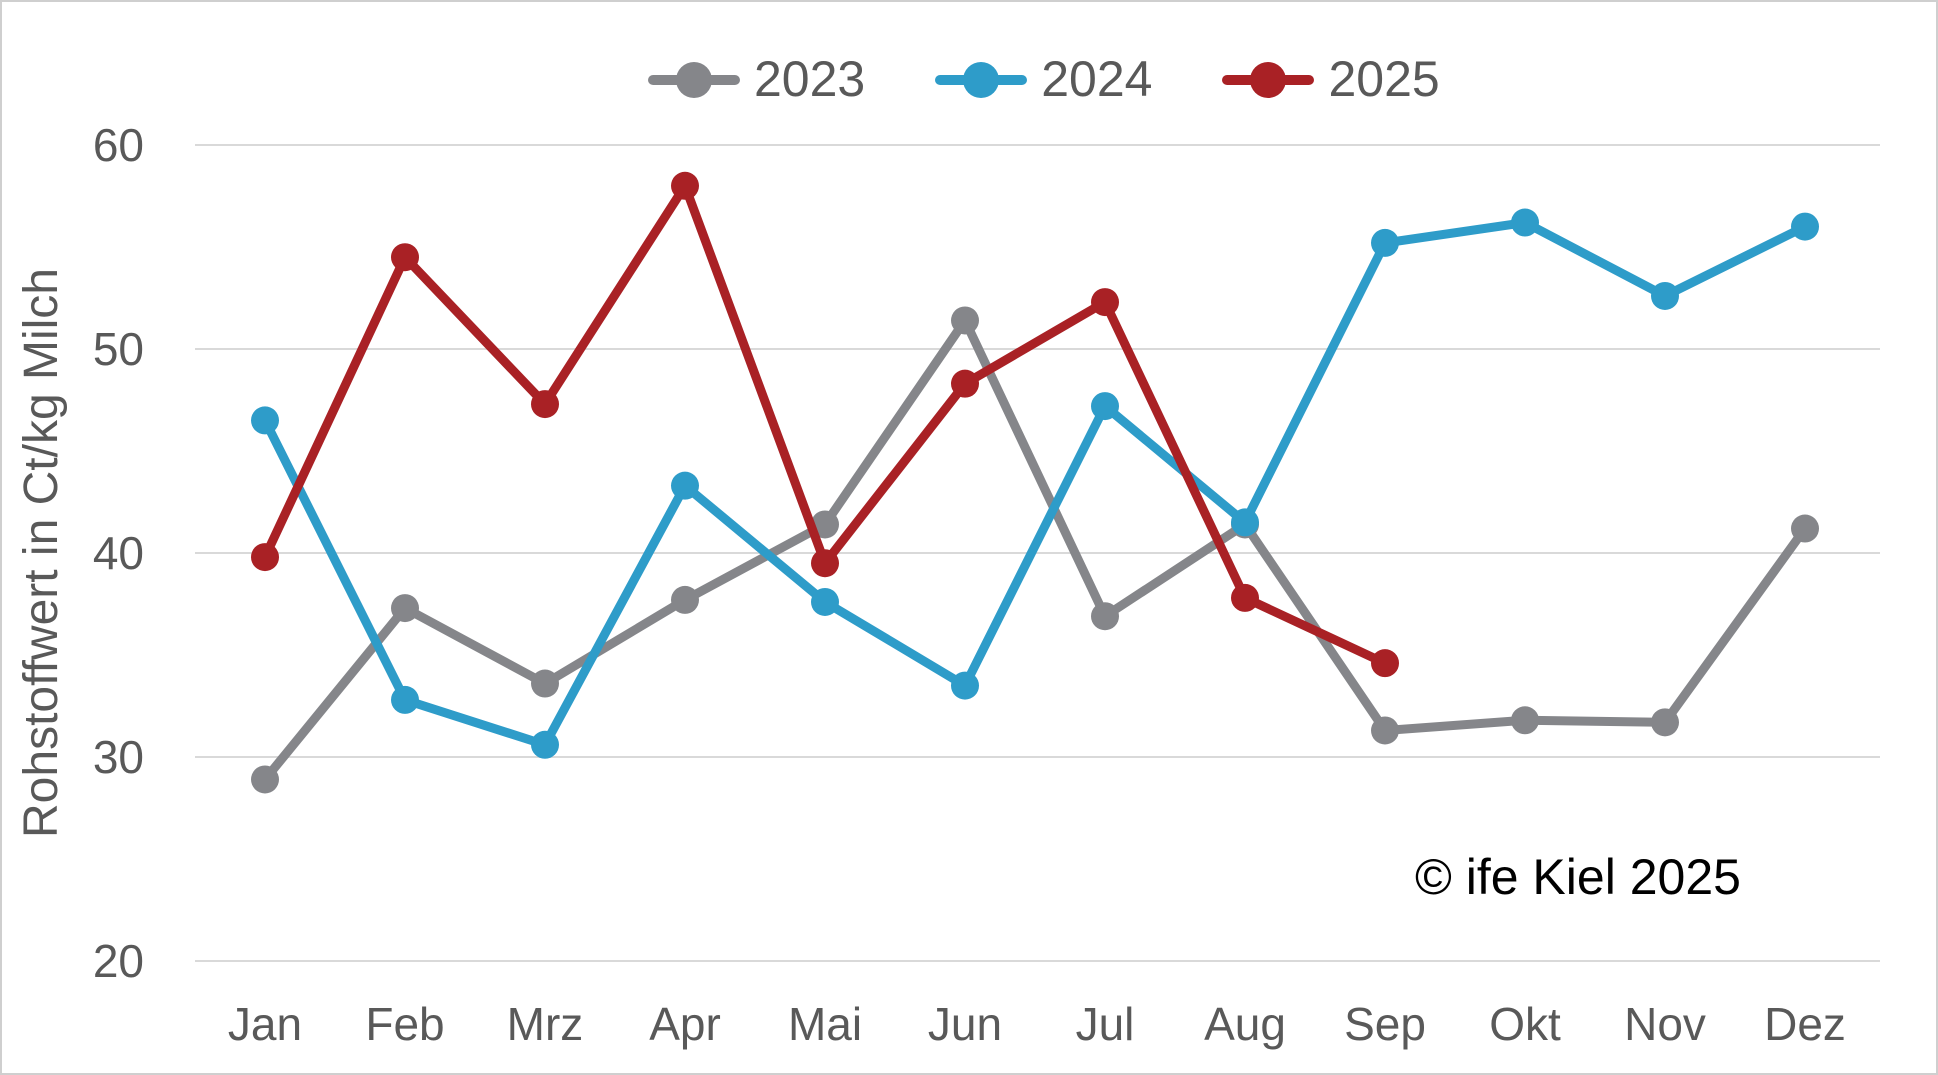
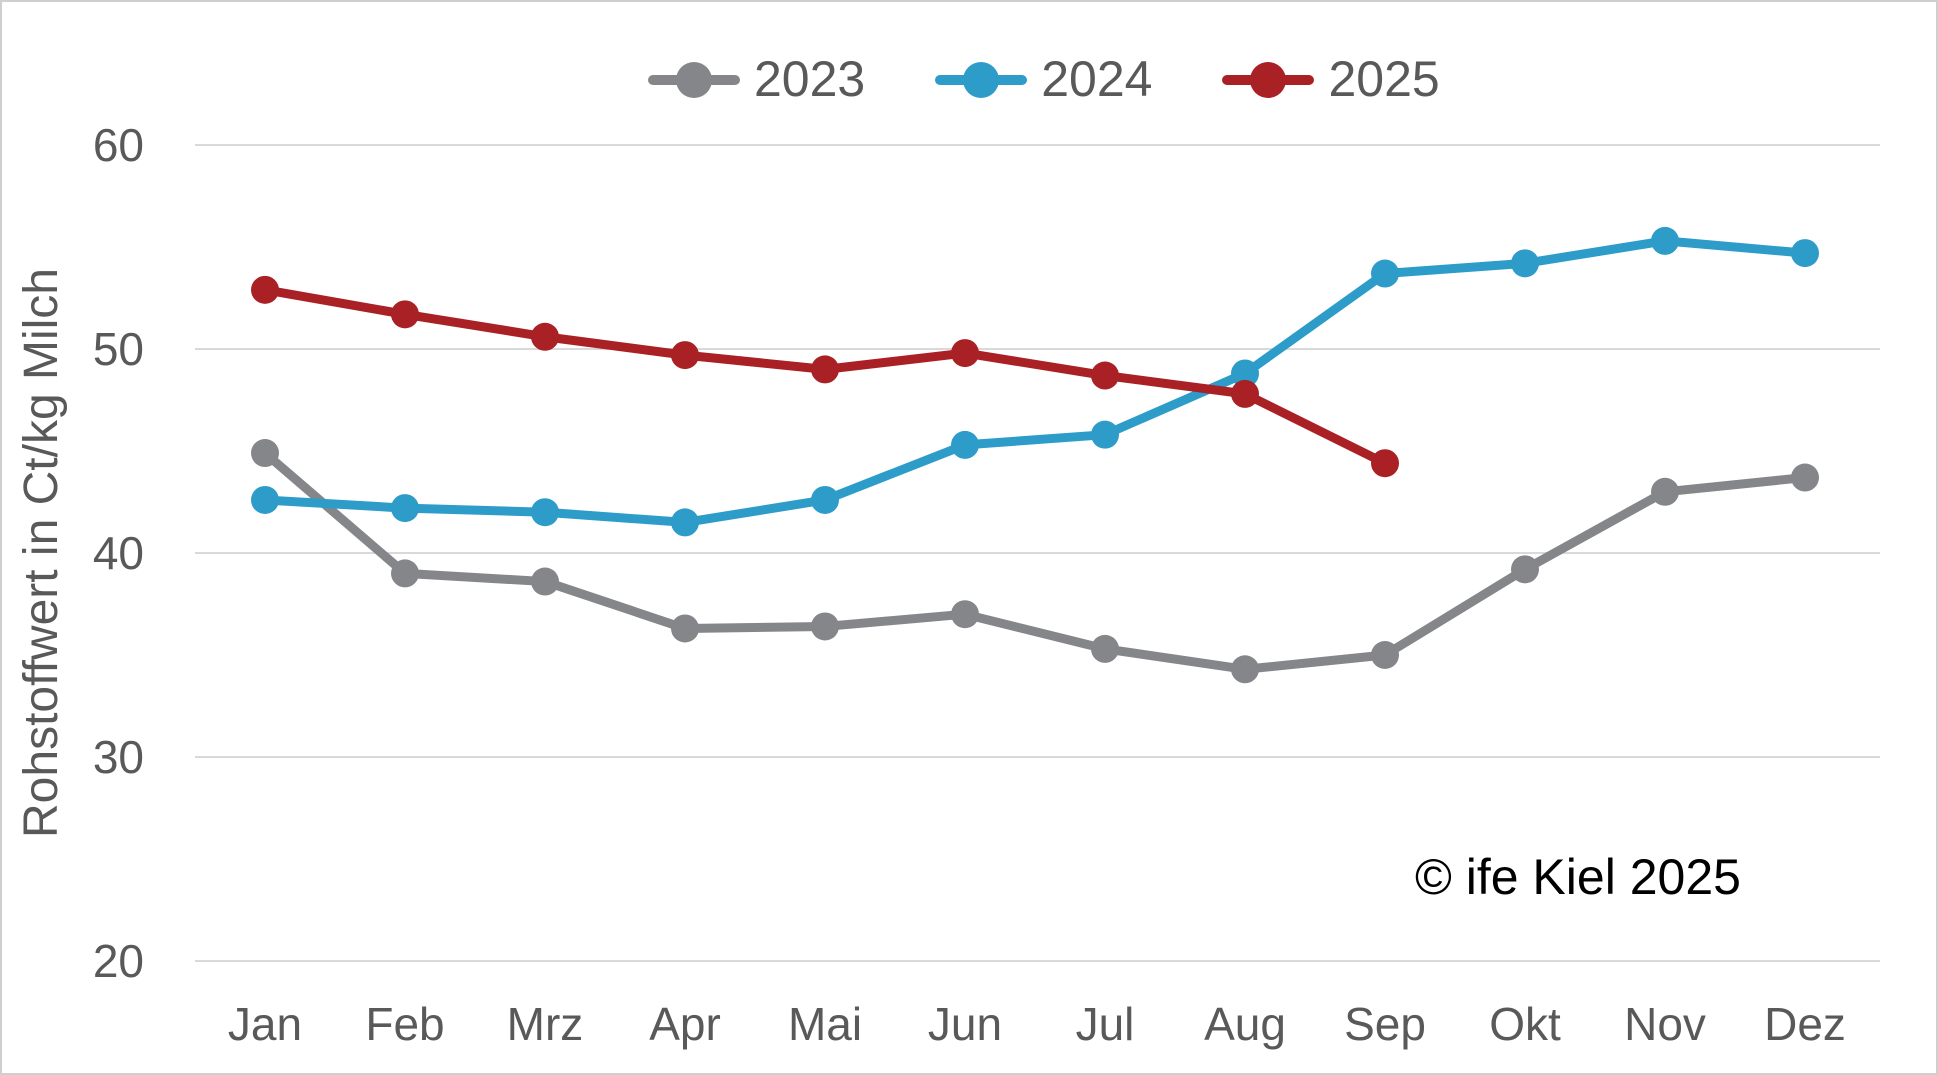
2023/Jan: 28.9 -> 44.9
2024/Jan: 46.5 -> 42.6
2025/Jan: 39.8 -> 52.9
2023/Feb: 37.3 -> 39.0
2024/Feb: 32.8 -> 42.2
2025/Feb: 54.5 -> 51.7
2023/Mrz: 33.6 -> 38.6
2024/Mrz: 30.6 -> 42.0
2025/Mrz: 47.3 -> 50.6
2023/Apr: 37.7 -> 36.3
2024/Apr: 43.3 -> 41.5
2025/Apr: 58.0 -> 49.7
2023/Mai: 41.4 -> 36.4
2024/Mai: 37.6 -> 42.6
2025/Mai: 39.5 -> 49.0
2023/Jun: 51.4 -> 37.0
2024/Jun: 33.5 -> 45.3
2025/Jun: 48.3 -> 49.8
2023/Jul: 36.9 -> 35.3
2024/Jul: 47.2 -> 45.8
2025/Jul: 52.3 -> 48.7
2023/Aug: 41.4 -> 34.3
2024/Aug: 41.5 -> 48.8
2025/Aug: 37.8 -> 47.8
2023/Sep: 31.3 -> 35.0
2024/Sep: 55.2 -> 53.7
2025/Sep: 34.6 -> 44.4
2023/Okt: 31.8 -> 39.2
2024/Okt: 56.2 -> 54.2
2023/Nov: 31.7 -> 43.0
2024/Nov: 52.6 -> 55.3
2023/Dez: 41.2 -> 43.7
2024/Dez: 56.0 -> 54.7
